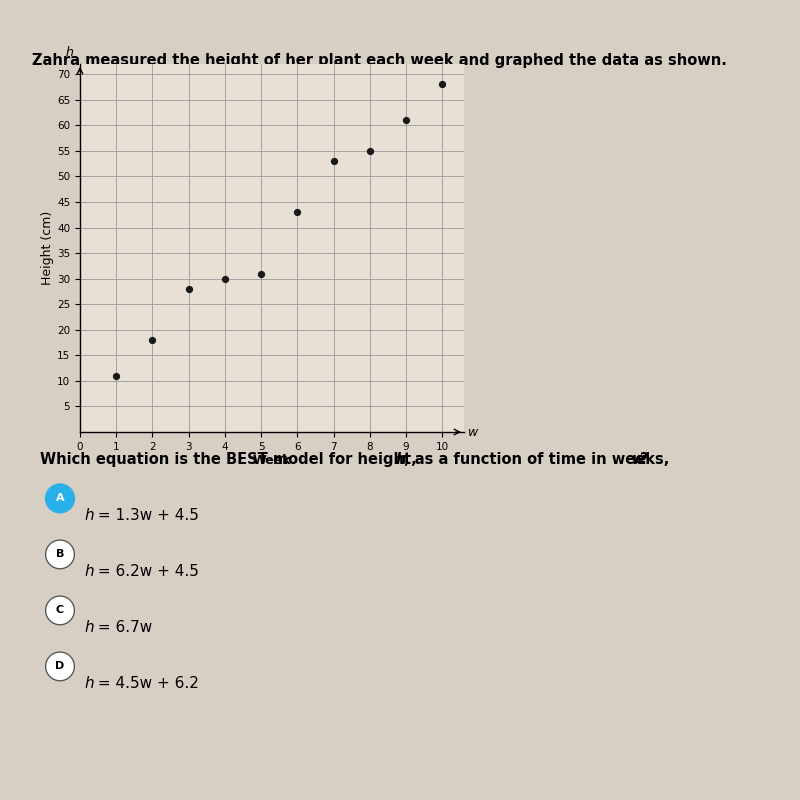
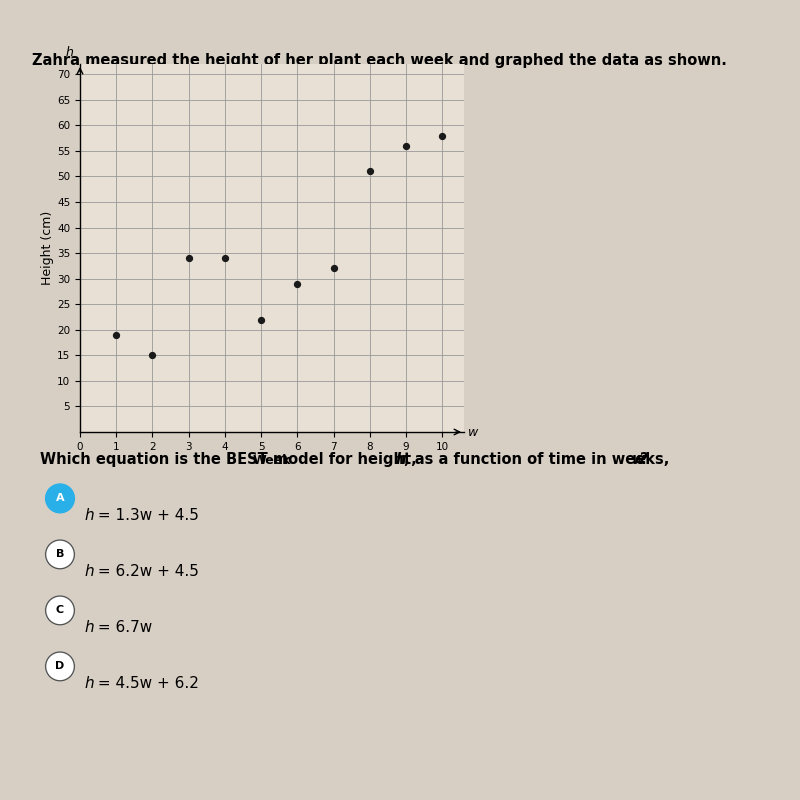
1: 11 -> 19
2: 18 -> 15
3: 28 -> 34
4: 30 -> 34
5: 31 -> 22
6: 43 -> 29
7: 53 -> 32
8: 55 -> 51
9: 61 -> 56
10: 68 -> 58
